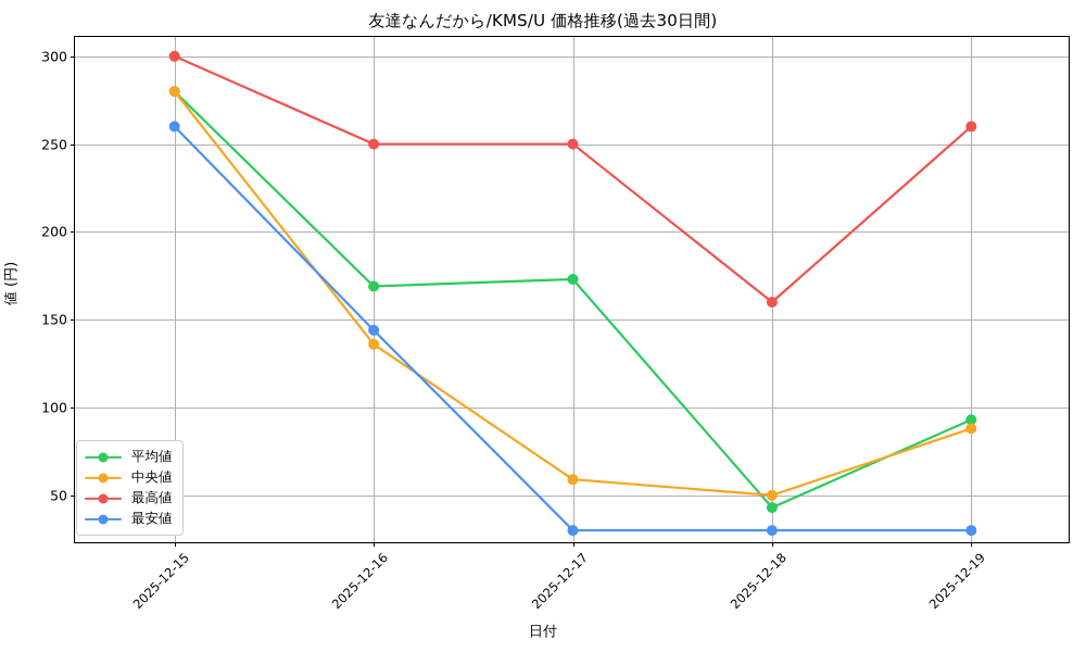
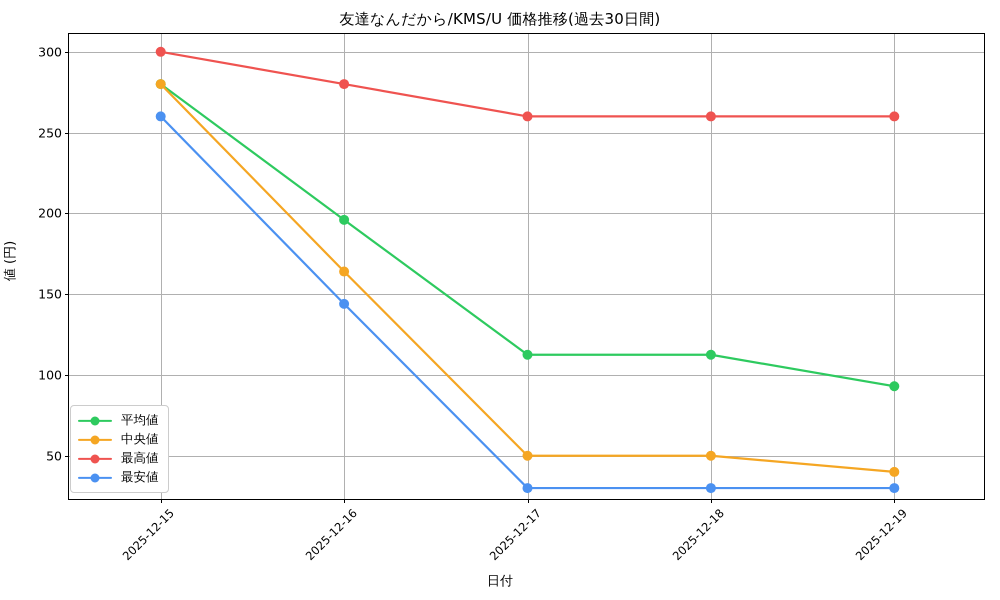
平均値/2025-12-16: 169 -> 196
中央値/2025-12-16: 136 -> 164
最高値/2025-12-16: 250 -> 280
平均値/2025-12-17: 173 -> 112
中央値/2025-12-17: 59 -> 50
最高値/2025-12-17: 250 -> 260
平均値/2025-12-18: 43 -> 112
最高値/2025-12-18: 160 -> 260
中央値/2025-12-19: 88 -> 40
